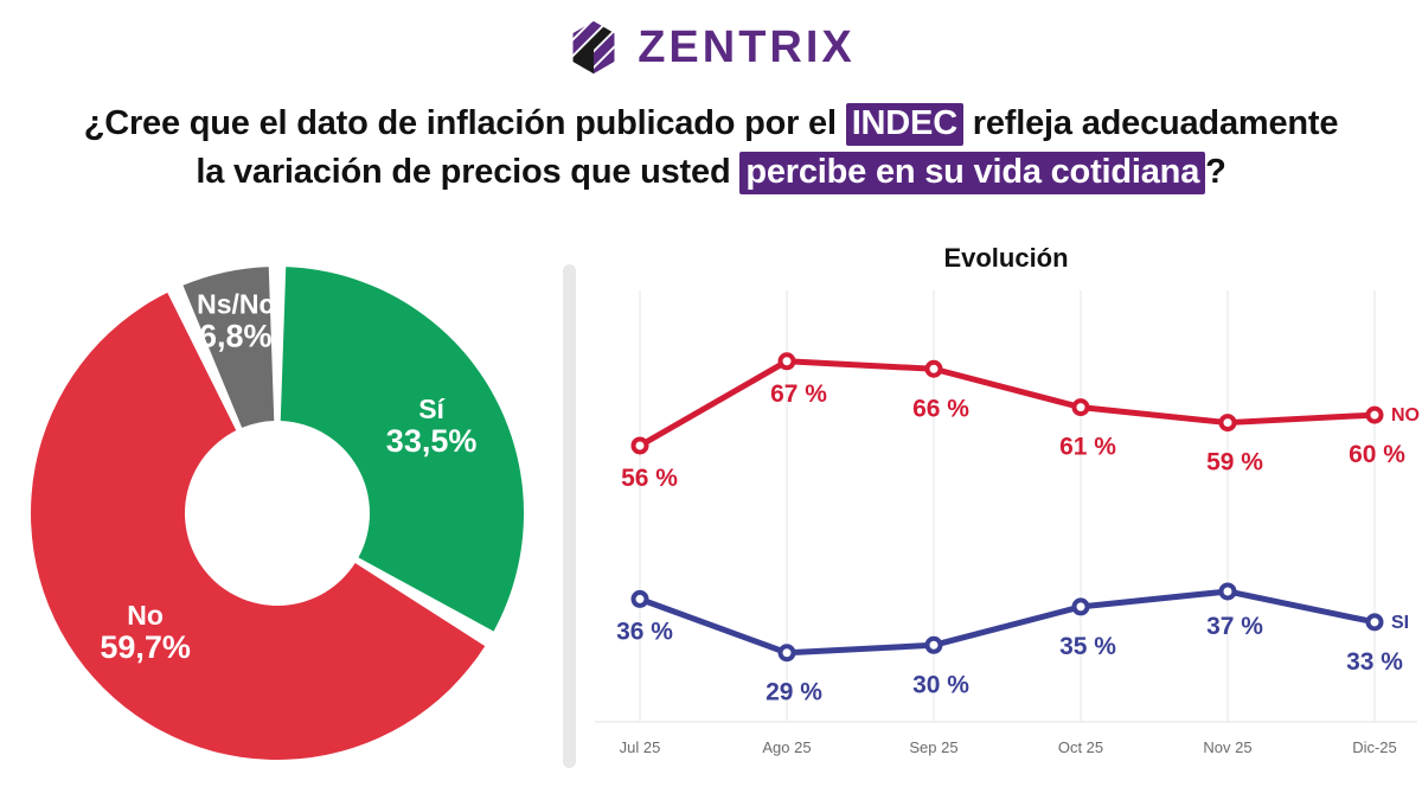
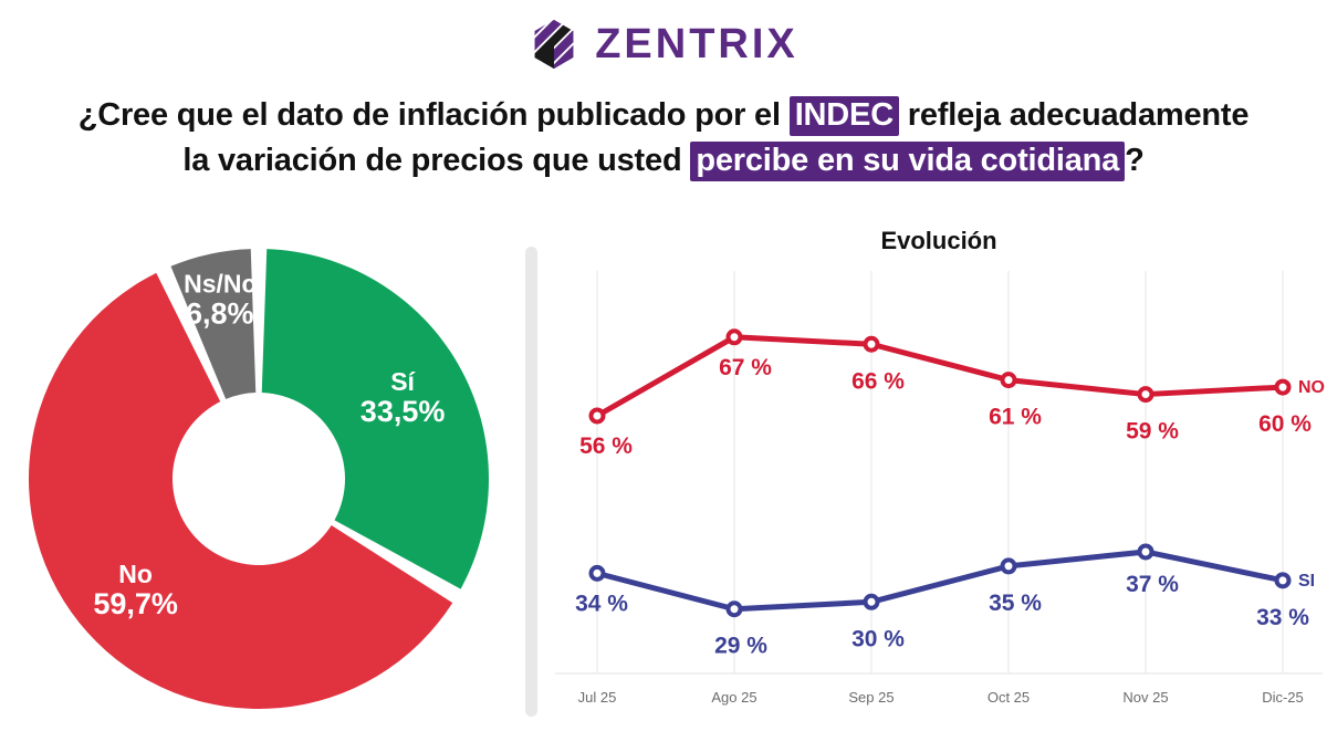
SI/Jul 25: 36 -> 34
